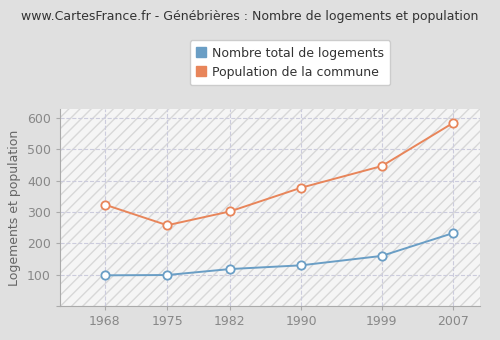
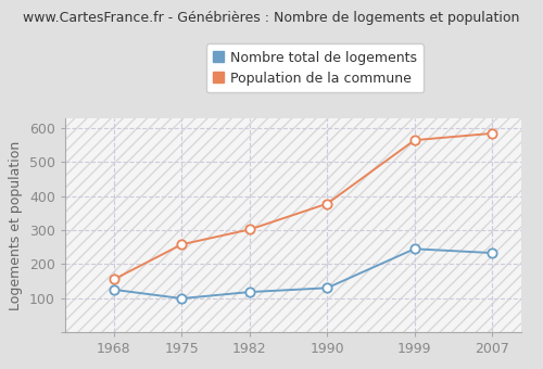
Nombre total de logements/1968: 98 -> 125
Population de la commune/1968: 324 -> 155
Nombre total de logements/1999: 160 -> 245
Population de la commune/1999: 447 -> 565
